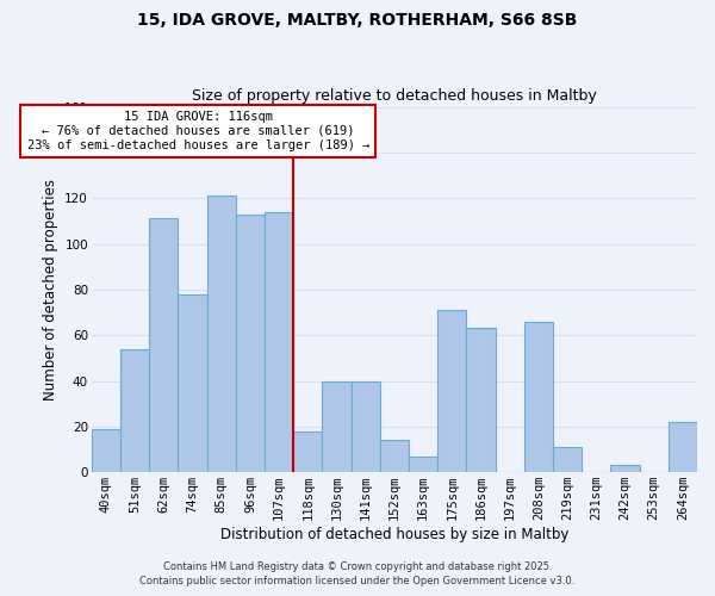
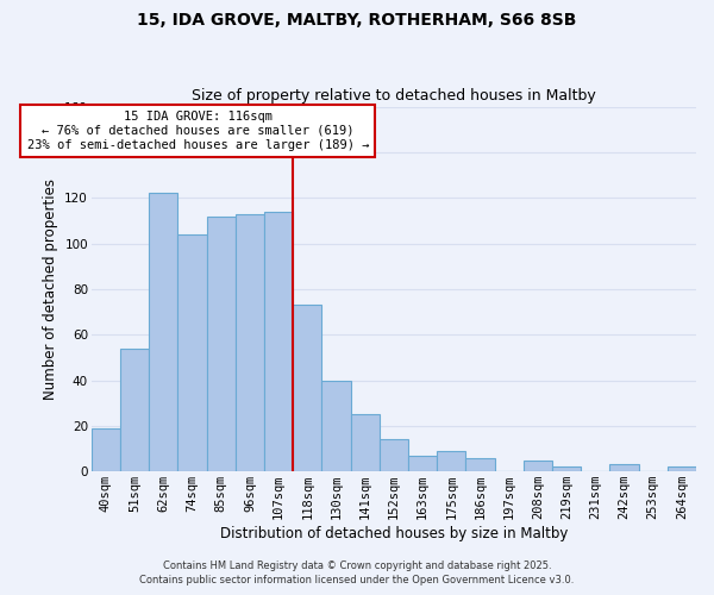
62sqm: 111 -> 122
74sqm: 78 -> 104
85sqm: 121 -> 112
118sqm: 18 -> 73
141sqm: 40 -> 25
175sqm: 71 -> 9
186sqm: 63 -> 6
208sqm: 66 -> 5
219sqm: 11 -> 2
264sqm: 22 -> 2
